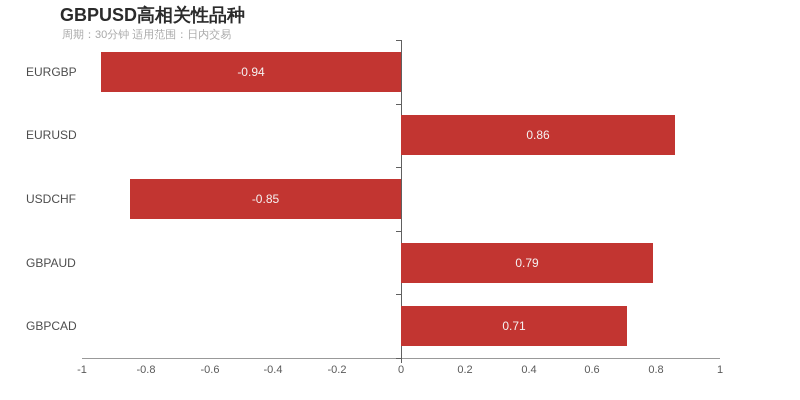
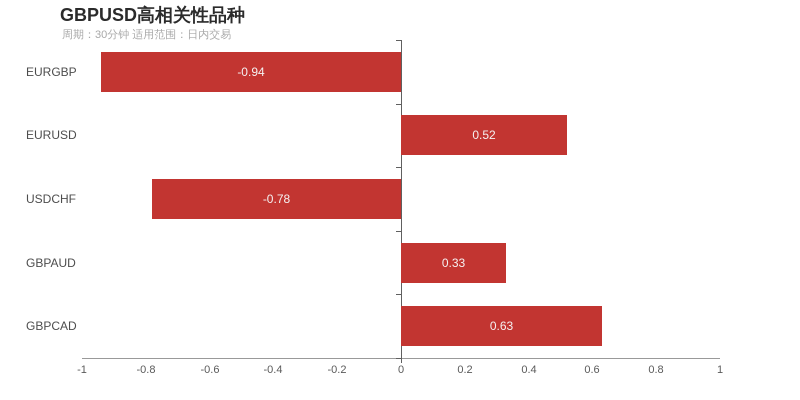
EURUSD: 0.86 -> 0.52
USDCHF: -0.85 -> -0.78
GBPAUD: 0.79 -> 0.33
GBPCAD: 0.71 -> 0.63
